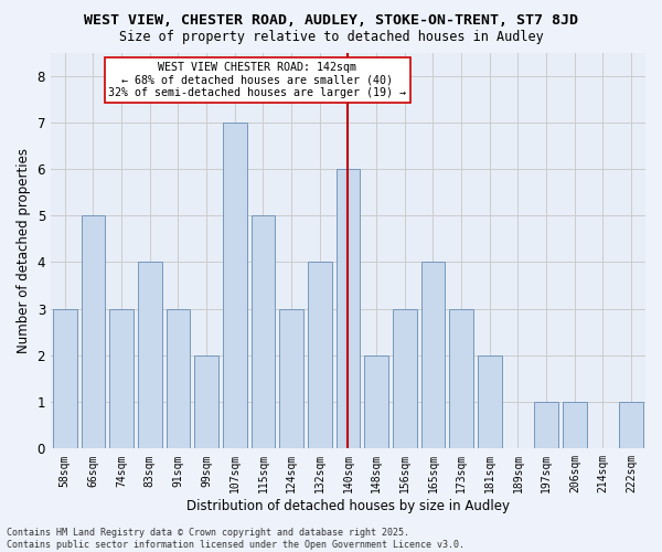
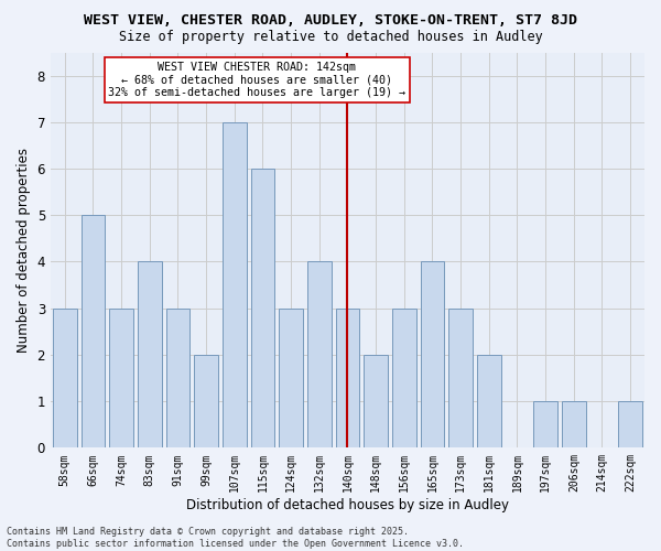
115sqm: 5 -> 6
140sqm: 6 -> 3
